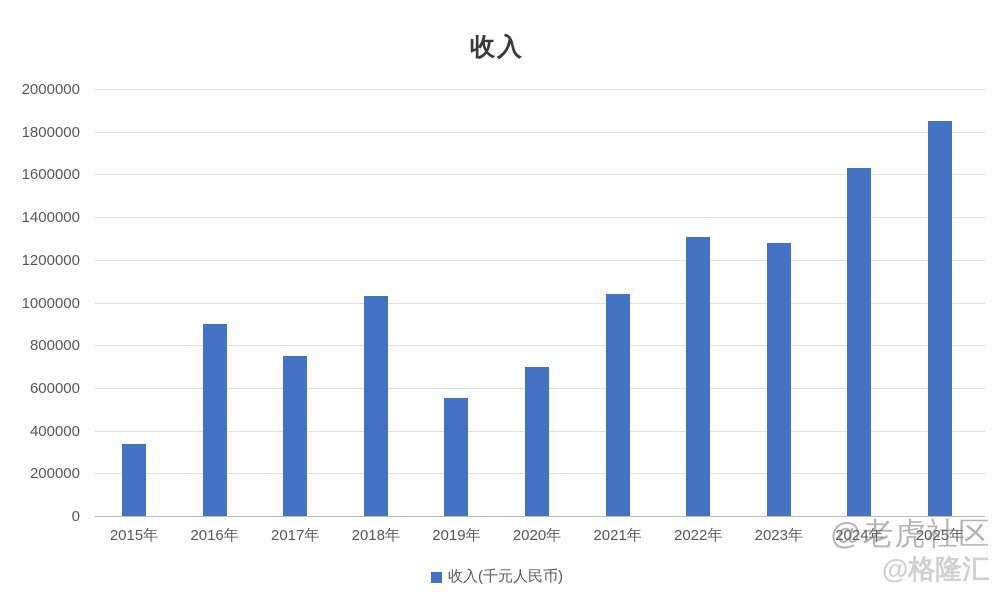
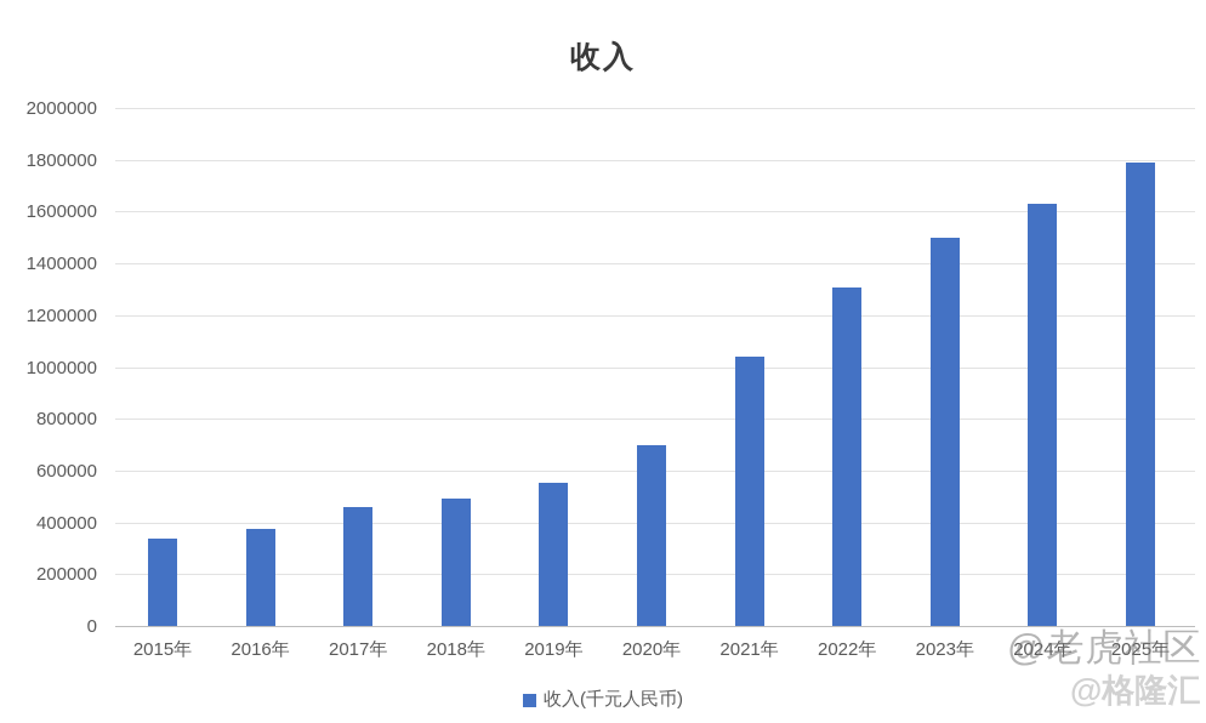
2016年: 900000 -> 380000
2017年: 750000 -> 460000
2018年: 1030000 -> 490000
2023年: 1280000 -> 1500000
2025年: 1850000 -> 1790000
